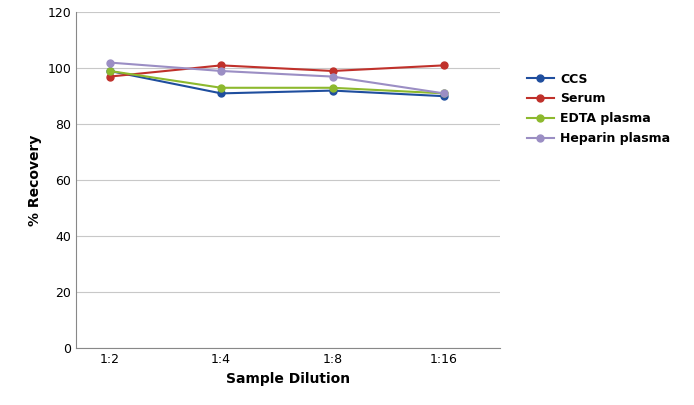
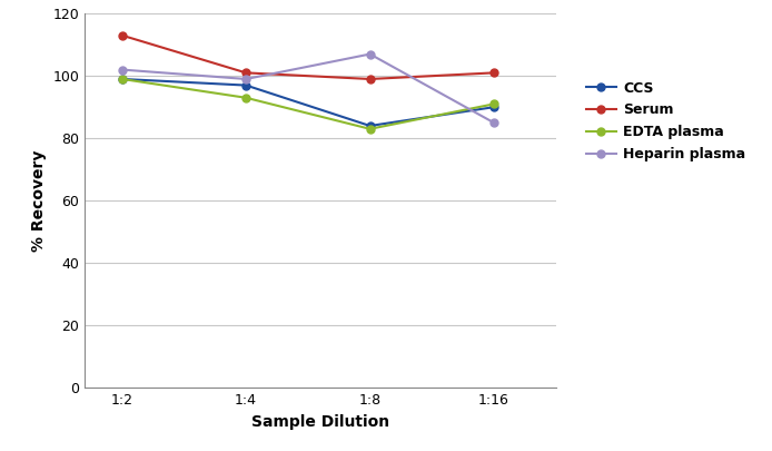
Serum/1:2: 97 -> 113
CCS/1:4: 91 -> 97
CCS/1:8: 92 -> 84
EDTA plasma/1:8: 93 -> 83
Heparin plasma/1:8: 97 -> 107
Heparin plasma/1:16: 91 -> 85
